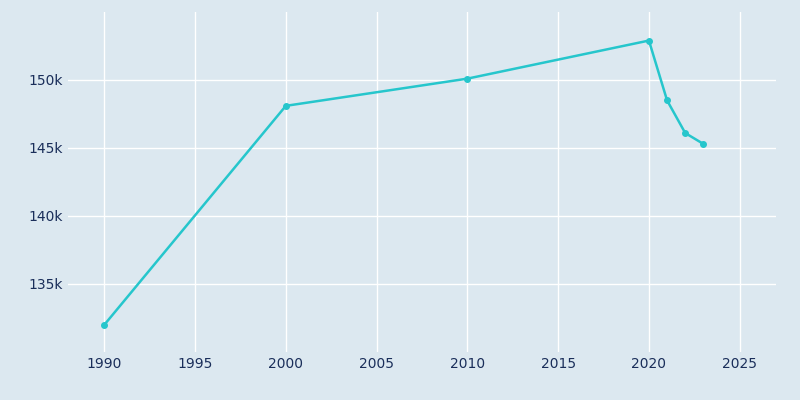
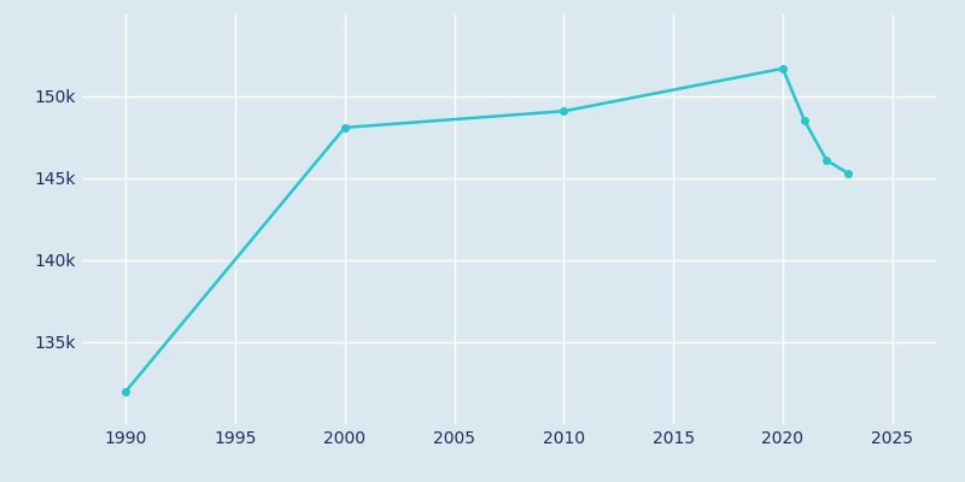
2010: 150.1k -> 149.1k
2020: 152.9k -> 151.7k
